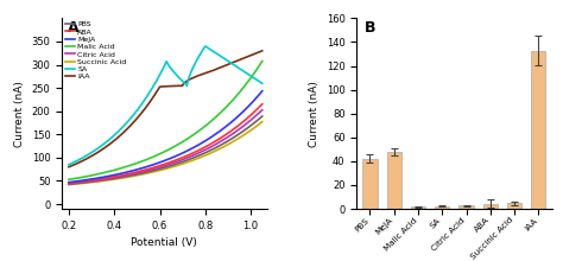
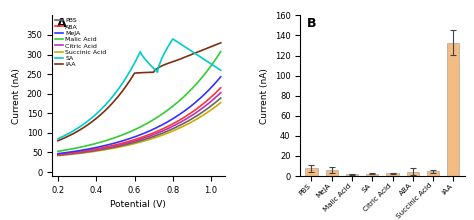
PBS: 42 -> 8
MeJA: 48 -> 6
